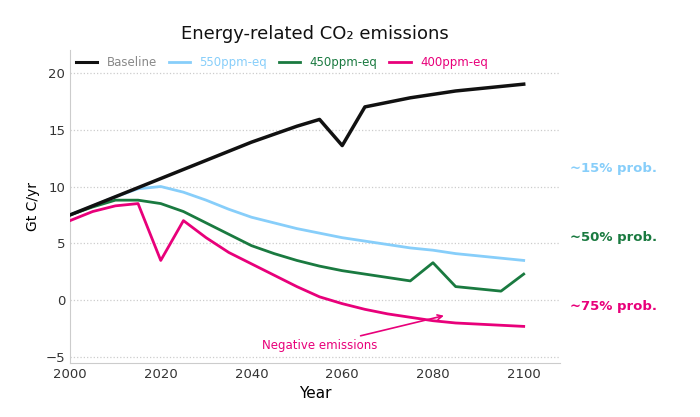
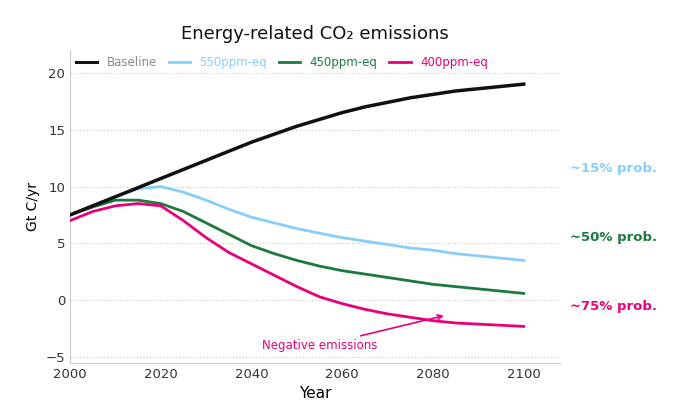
400ppm-eq/2020: 3.5 -> 8.3
Baseline/2060: 13.6 -> 16.5
450ppm-eq/2080: 3.3 -> 1.4
450ppm-eq/2100: 2.3 -> 0.6
